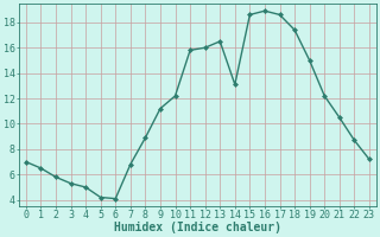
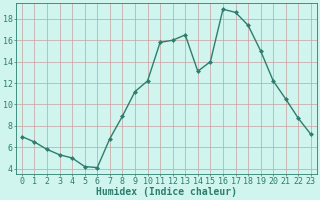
15: 18.6 -> 14.0
